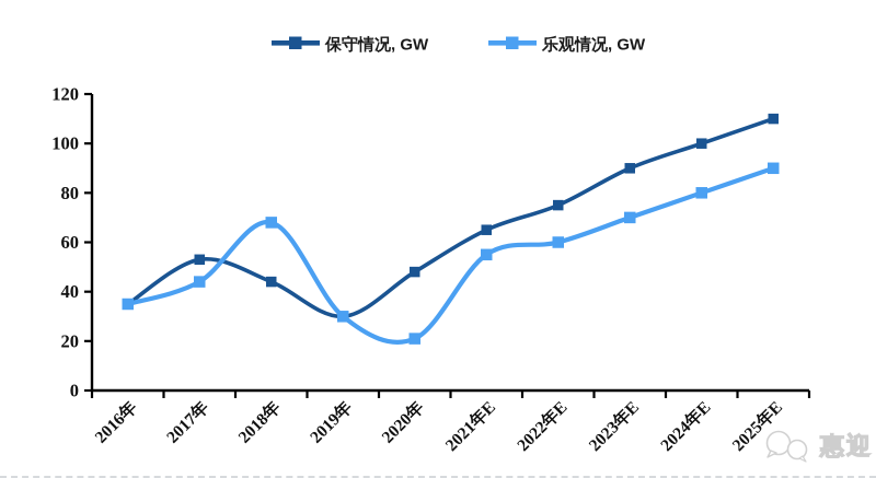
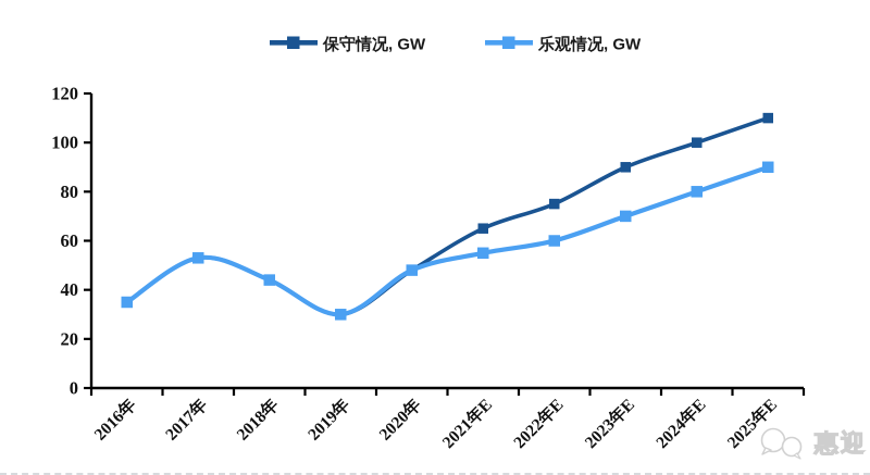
乐观情况, GW/2017年: 44 -> 53
乐观情况, GW/2018年: 68 -> 44
乐观情况, GW/2020年: 21 -> 48
